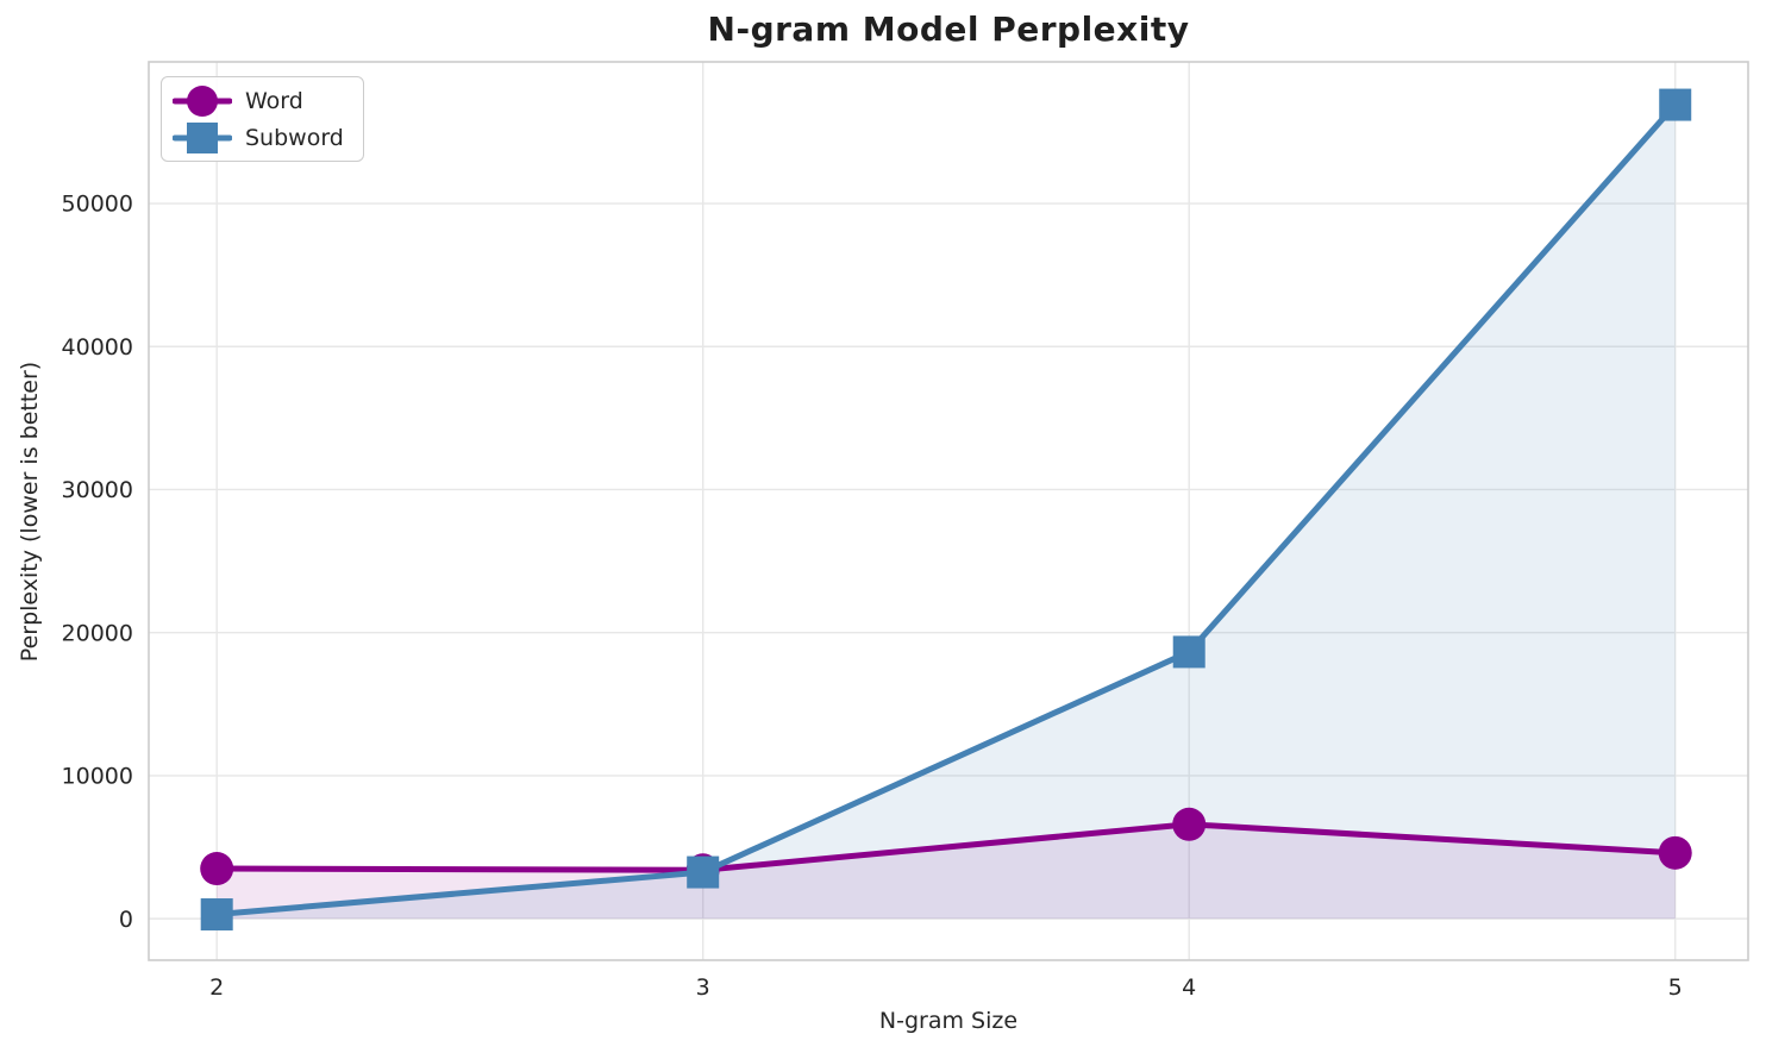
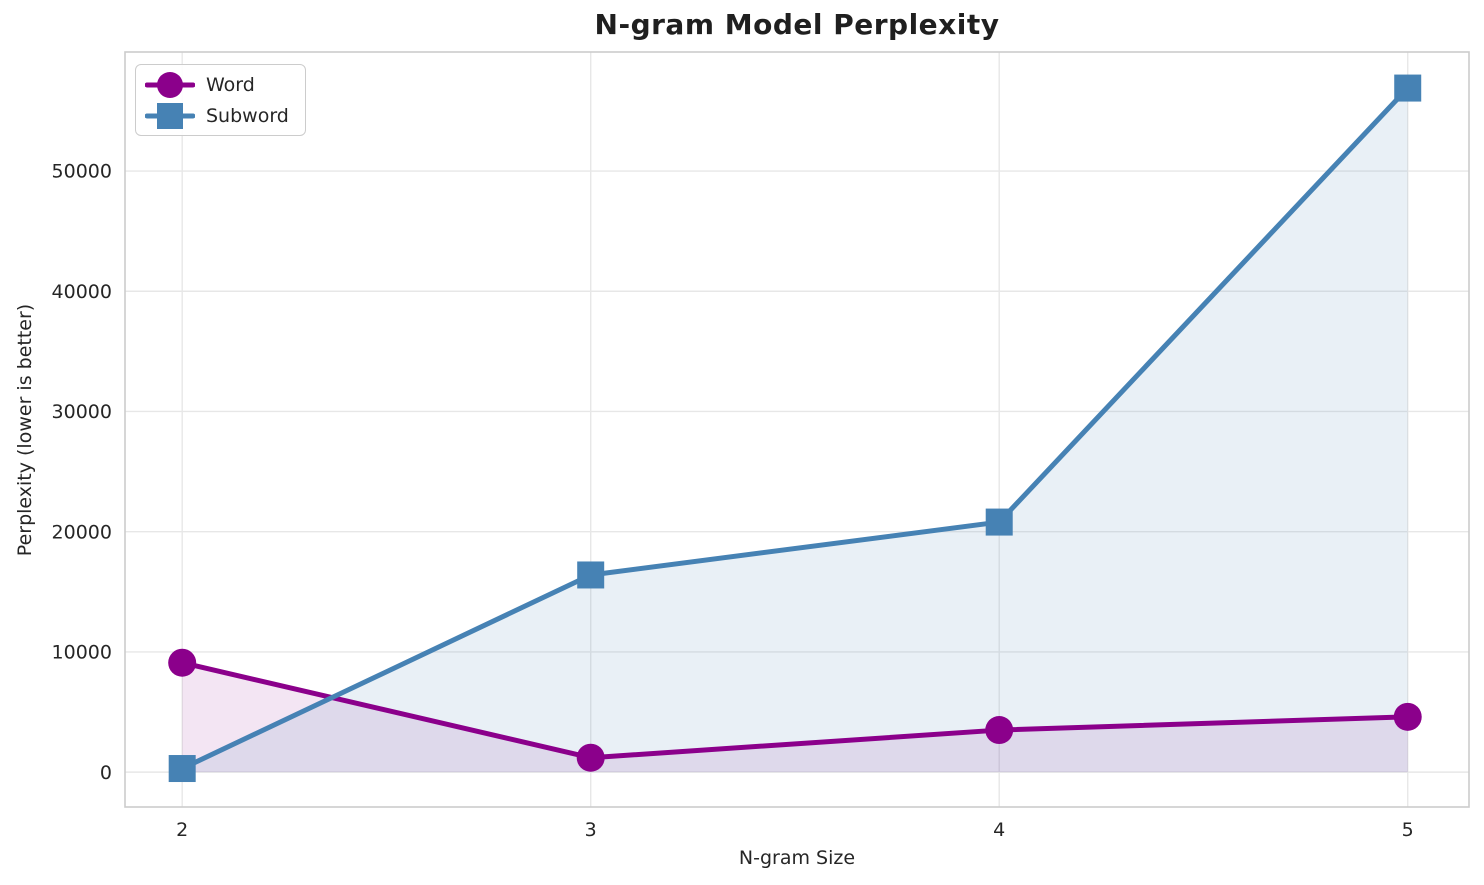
Word/2: 3500 -> 9100
Word/3: 3400 -> 1200
Subword/3: 3200 -> 16400
Word/4: 6600 -> 3500
Subword/4: 18600 -> 20800
